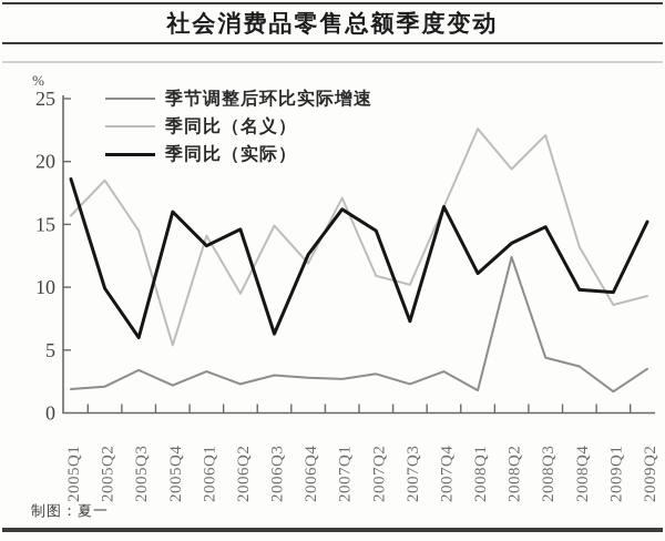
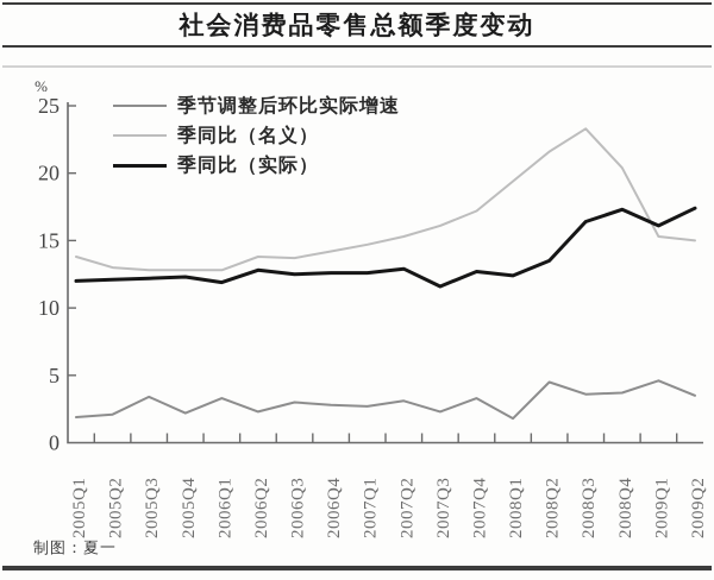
季同比（名义）/2005Q1: 15.7 -> 13.8
季同比（实际）/2005Q1: 18.6 -> 12.0
季同比（名义）/2005Q2: 18.5 -> 13.0
季同比（实际）/2005Q2: 9.9 -> 12.1
季同比（名义）/2005Q3: 14.5 -> 12.8
季同比（实际）/2005Q3: 6.0 -> 12.2
季同比（名义）/2005Q4: 5.4 -> 12.8
季同比（实际）/2005Q4: 16.0 -> 12.3
季同比（名义）/2006Q1: 14.1 -> 12.8
季同比（实际）/2006Q1: 13.3 -> 11.9
季同比（名义）/2006Q2: 9.5 -> 13.8
季同比（实际）/2006Q2: 14.6 -> 12.8
季同比（名义）/2006Q3: 14.9 -> 13.7
季同比（实际）/2006Q3: 6.3 -> 12.5
季同比（名义）/2006Q4: 11.9 -> 14.2
季同比（名义）/2007Q1: 17.1 -> 14.7
季同比（实际）/2007Q1: 16.2 -> 12.6
季同比（名义）/2007Q2: 10.9 -> 15.3
季同比（实际）/2007Q2: 14.5 -> 12.9
季同比（名义）/2007Q3: 10.2 -> 16.1
季同比（实际）/2007Q3: 7.3 -> 11.6
季同比（名义）/2007Q4: 16.4 -> 17.2
季同比（实际）/2007Q4: 16.4 -> 12.7
季同比（名义）/2008Q1: 22.6 -> 19.4
季同比（实际）/2008Q1: 11.1 -> 12.4
季节调整后环比实际增速/2008Q2: 12.4 -> 4.5
季同比（名义）/2008Q2: 19.4 -> 21.6
季节调整后环比实际增速/2008Q3: 4.4 -> 3.6
季同比（名义）/2008Q3: 22.1 -> 23.3
季同比（实际）/2008Q3: 14.8 -> 16.4
季同比（名义）/2008Q4: 13.2 -> 20.4
季同比（实际）/2008Q4: 9.8 -> 17.3
季节调整后环比实际增速/2009Q1: 1.7 -> 4.6
季同比（名义）/2009Q1: 8.6 -> 15.3
季同比（实际）/2009Q1: 9.6 -> 16.1
季同比（名义）/2009Q2: 9.3 -> 15.0
季同比（实际）/2009Q2: 15.2 -> 17.4
